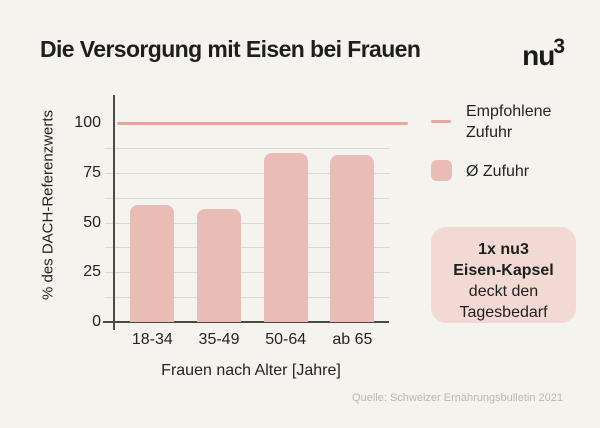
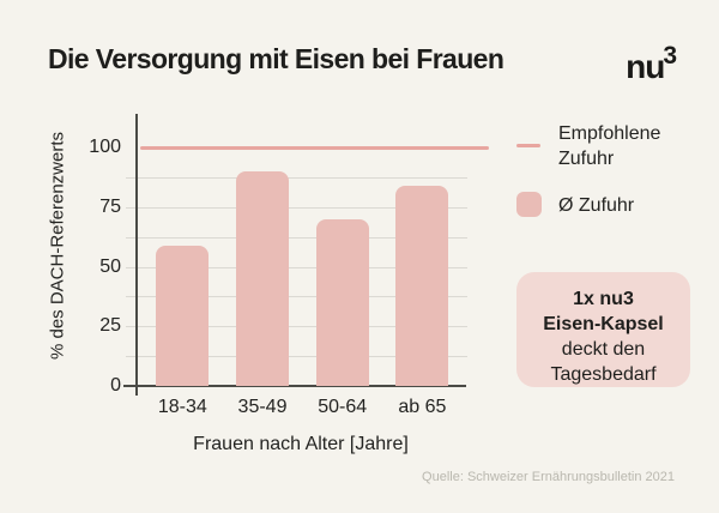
35-49: 57 -> 90
50-64: 85 -> 70
